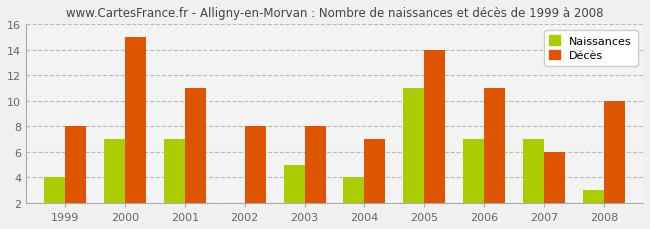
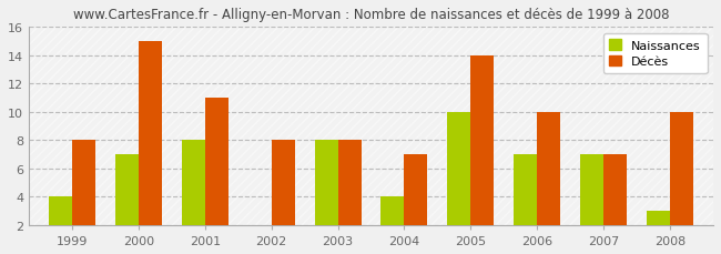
Naissances/2001: 7 -> 8
Naissances/2003: 5 -> 8
Naissances/2005: 11 -> 10
Décès/2006: 11 -> 10
Décès/2007: 6 -> 7
